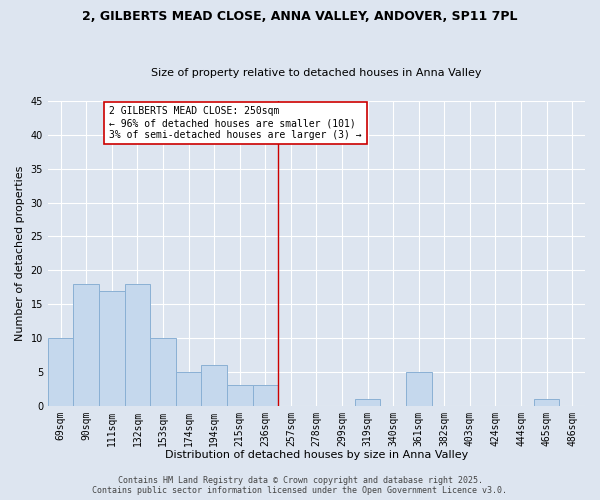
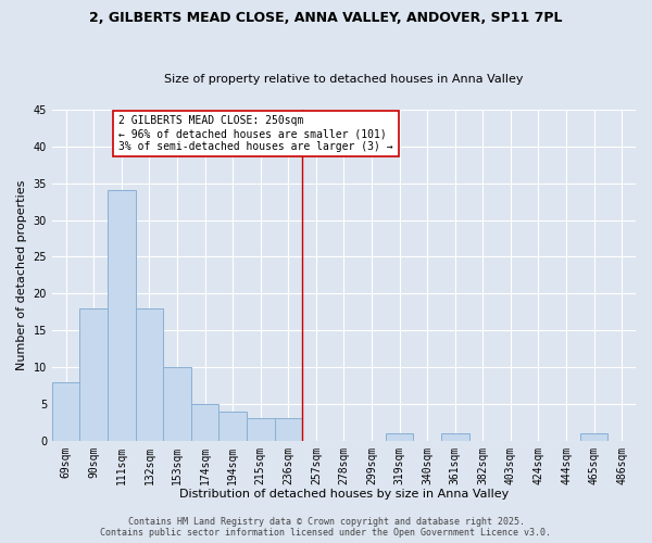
69sqm: 10 -> 8
111sqm: 17 -> 34
194sqm: 6 -> 4
361sqm: 5 -> 1
